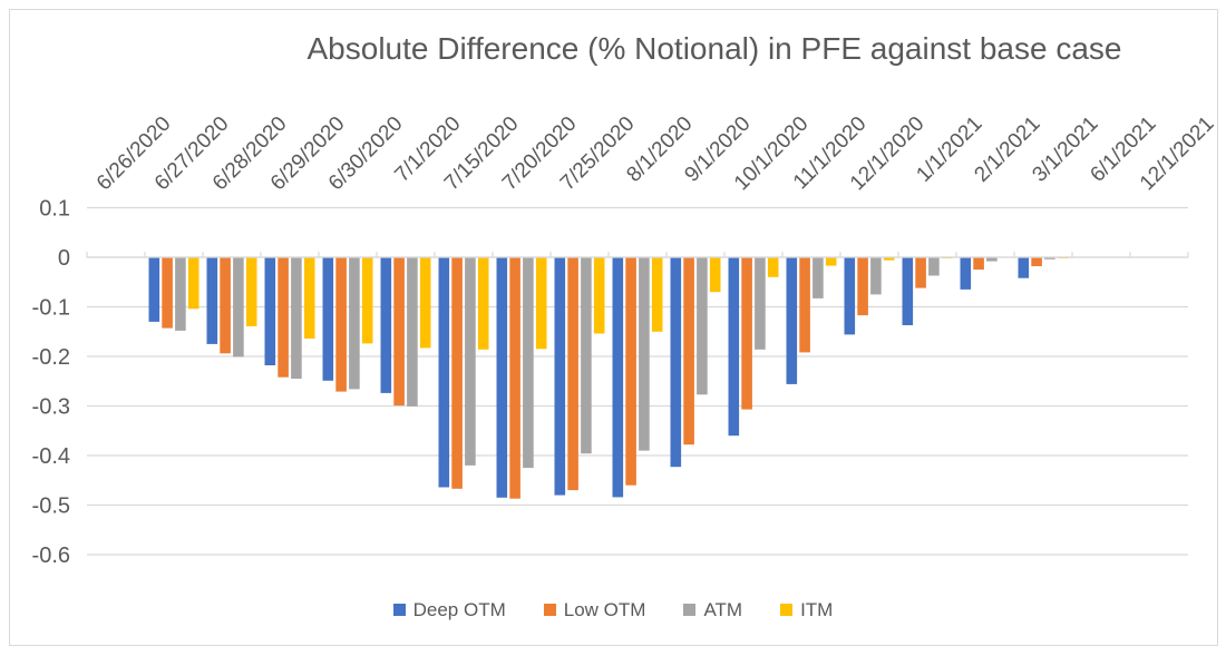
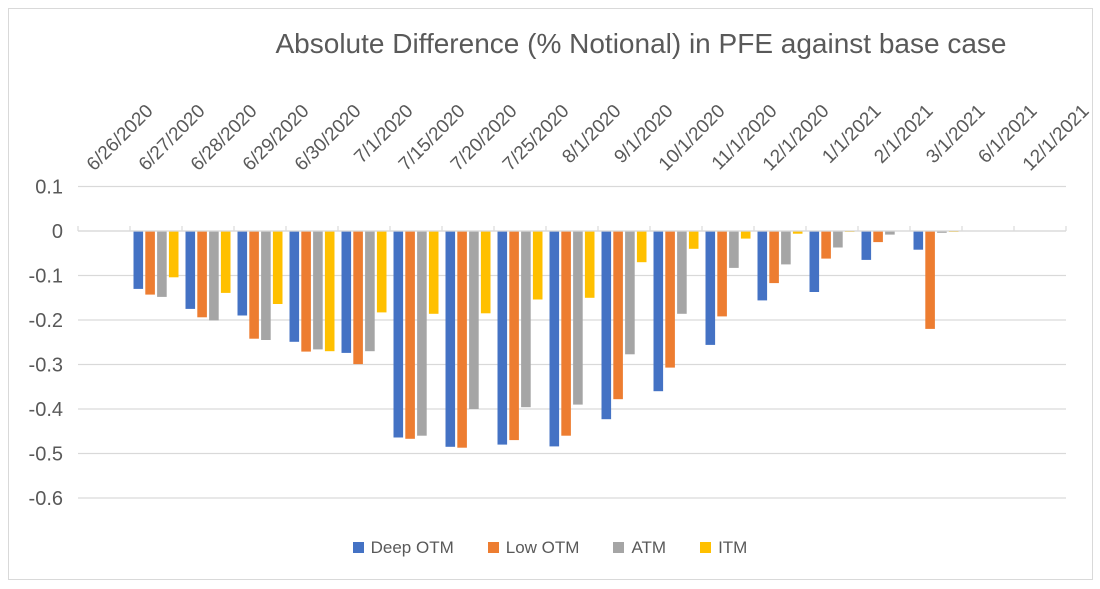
Deep OTM/6/29/2020: -0.22 -> -0.19
ITM/6/30/2020: -0.17 -> -0.27
ATM/7/1/2020: -0.30 -> -0.27
ATM/7/15/2020: -0.42 -> -0.46
ATM/7/20/2020: -0.42 -> -0.40
Low OTM/3/1/2021: -0.02 -> -0.22
